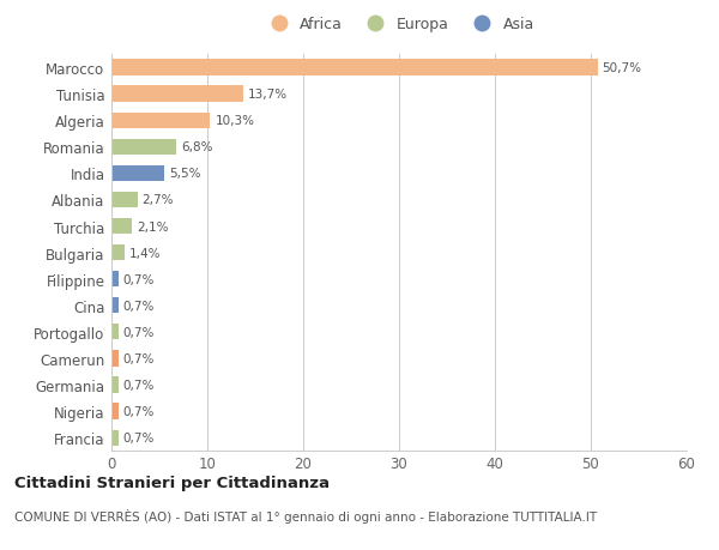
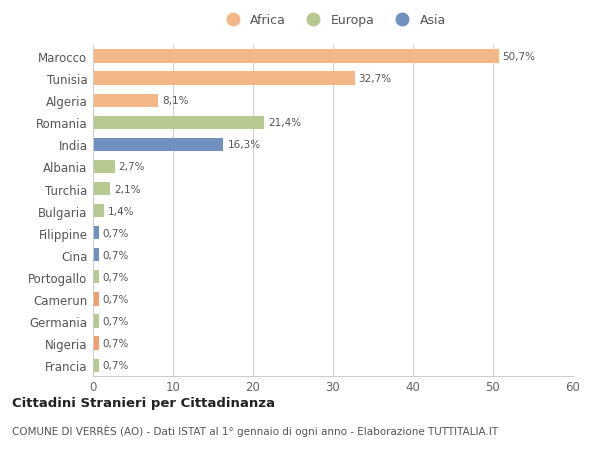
Tunisia: 13,7% -> 32,7%
Algeria: 10,3% -> 8,1%
Romania: 6,8% -> 21,4%
India: 5,5% -> 16,3%
